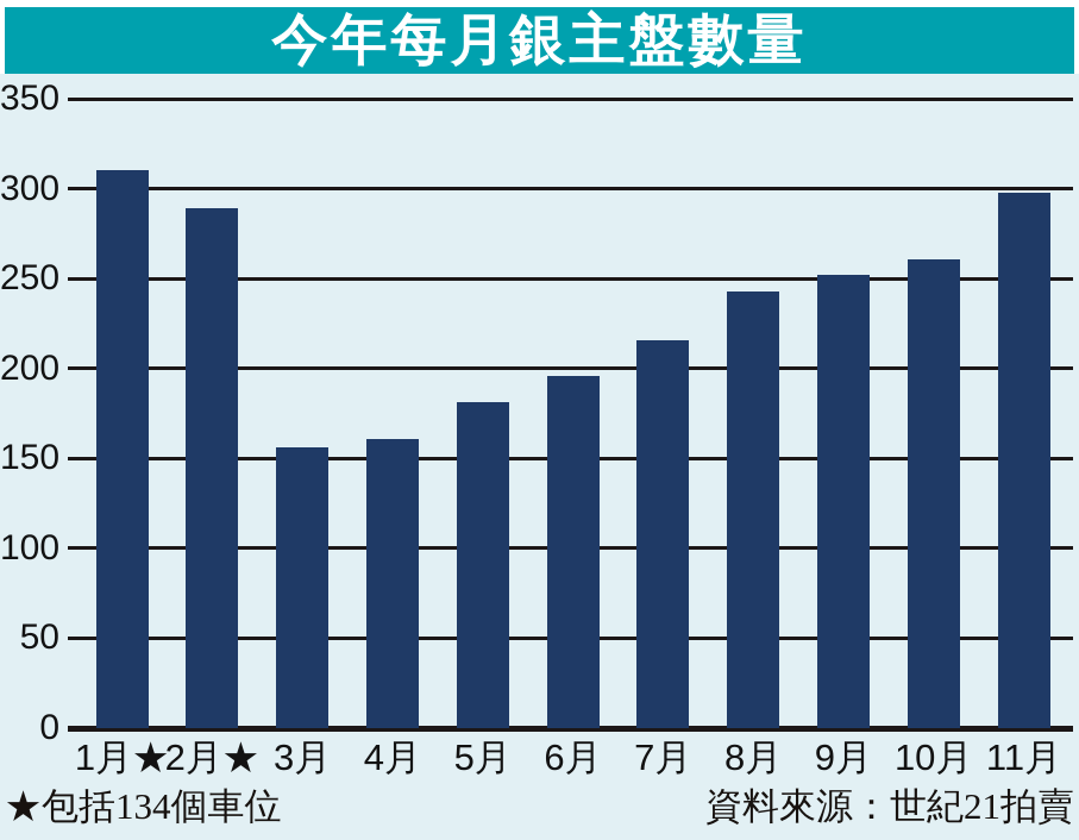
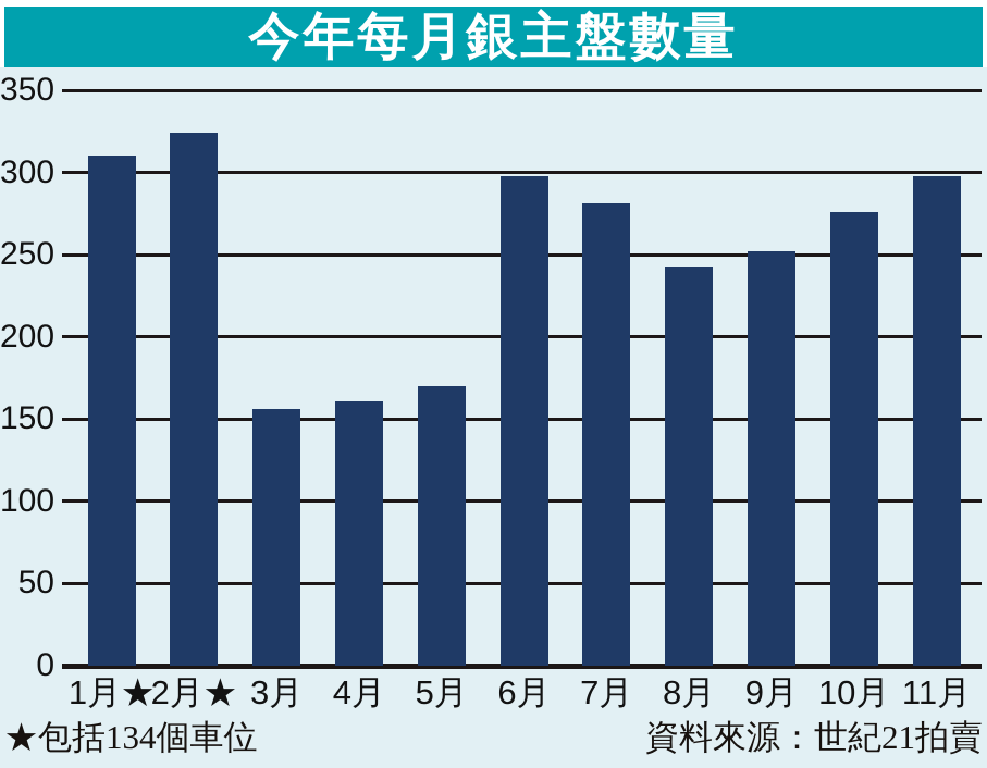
2月★: 289 -> 324
5月: 181 -> 170
6月: 196 -> 298
7月: 216 -> 281
10月: 261 -> 276
